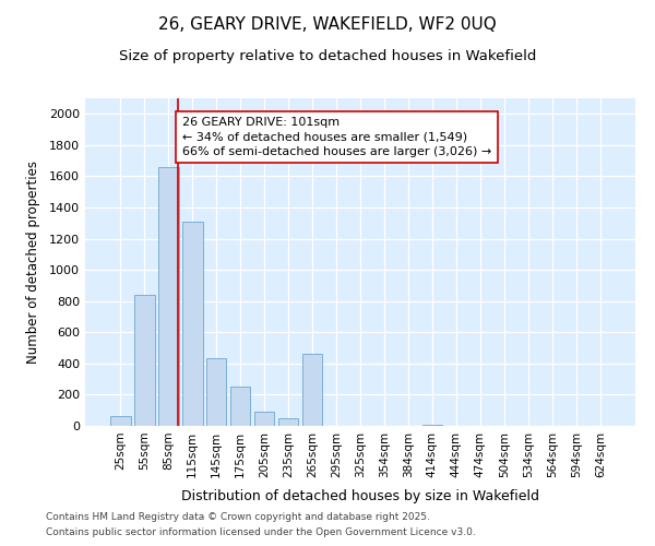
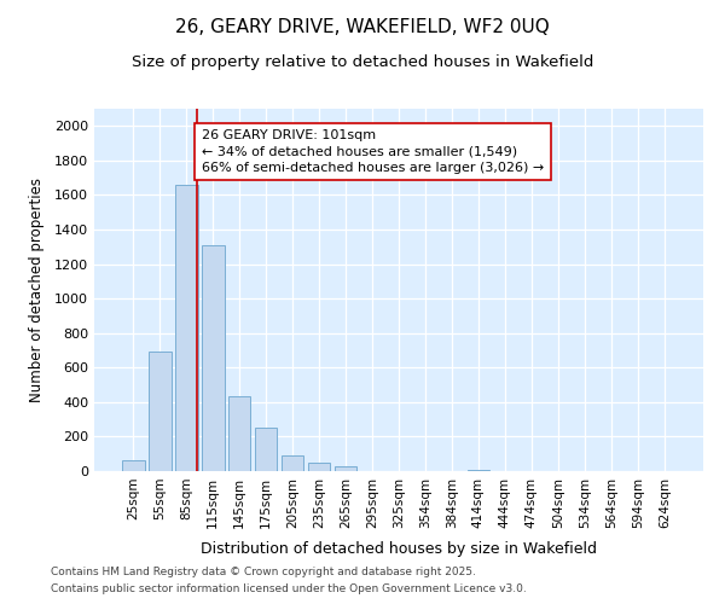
55sqm: 840 -> 700
265sqm: 460 -> 20
